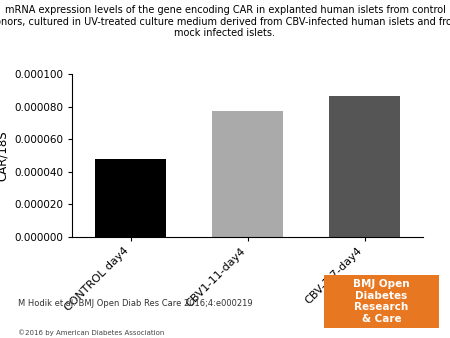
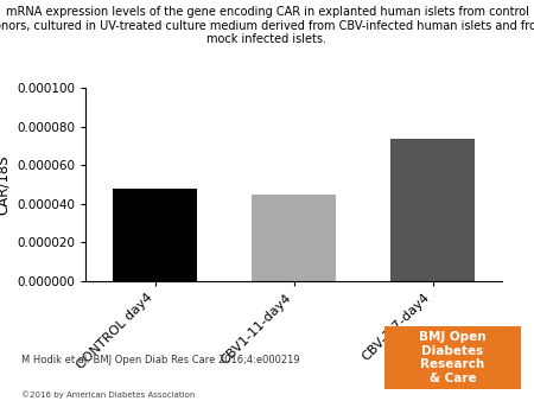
CBV1-11-day4: 0.000077 -> 0.000045
CBV-1-7-day4: 0.000087 -> 0.000074
